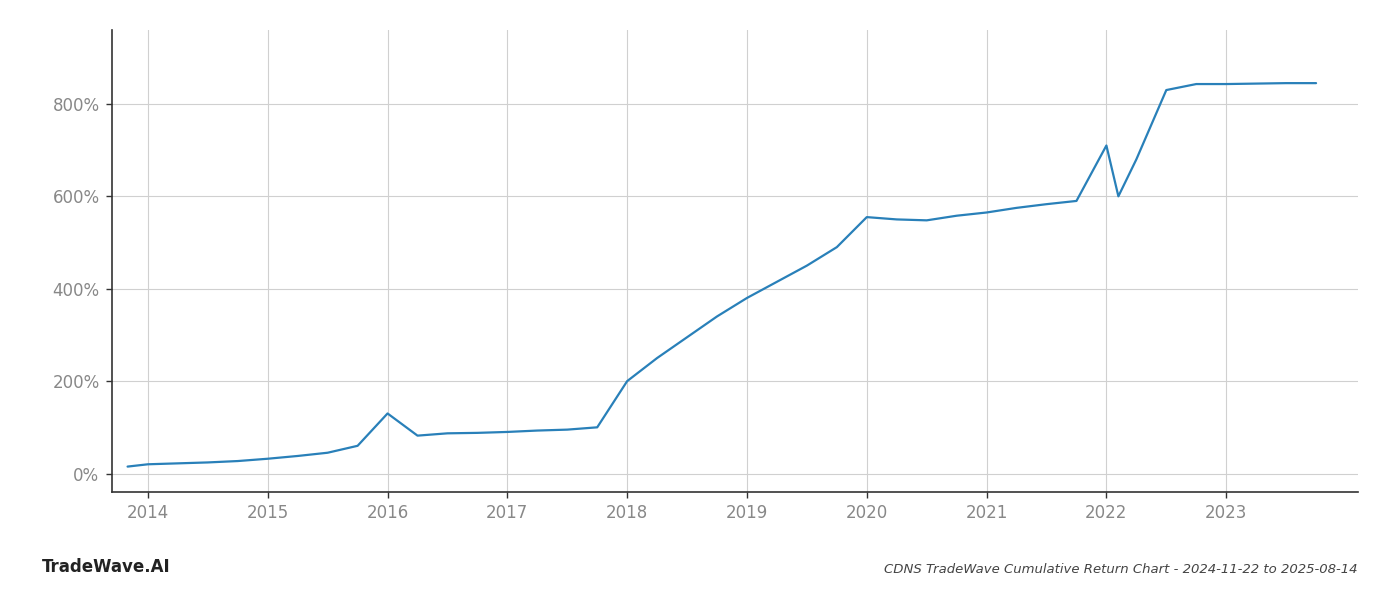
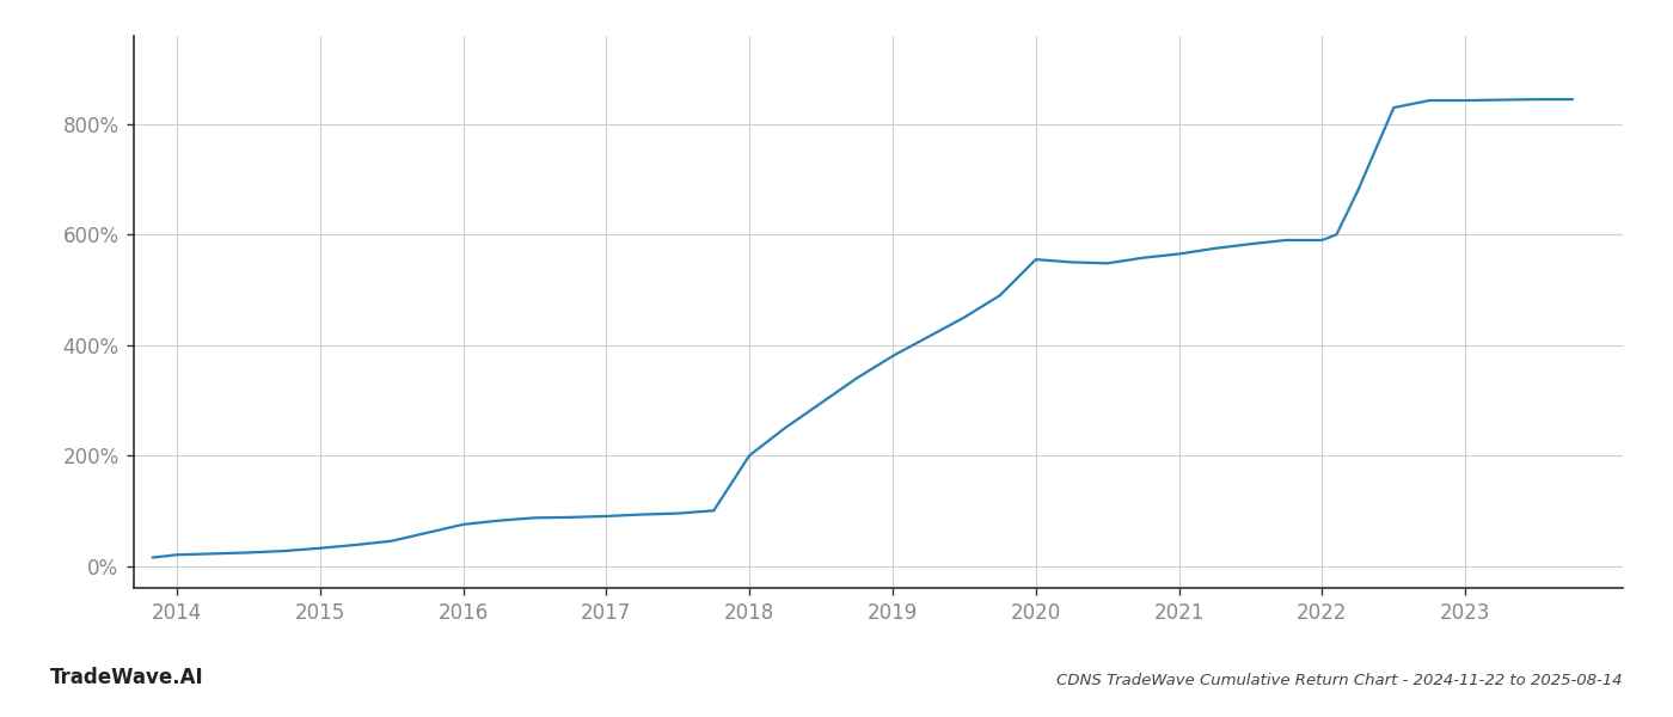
2016: 130% -> 75%
2022: 710% -> 590%
